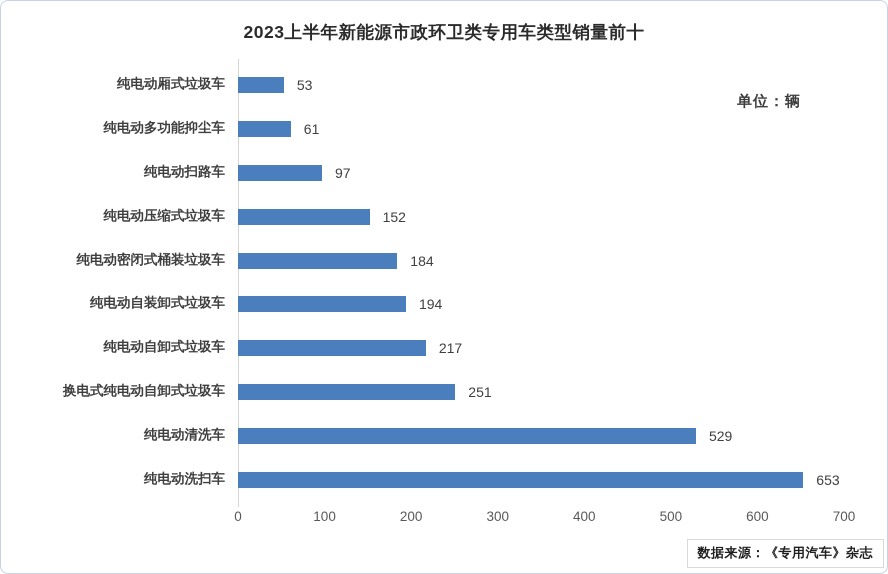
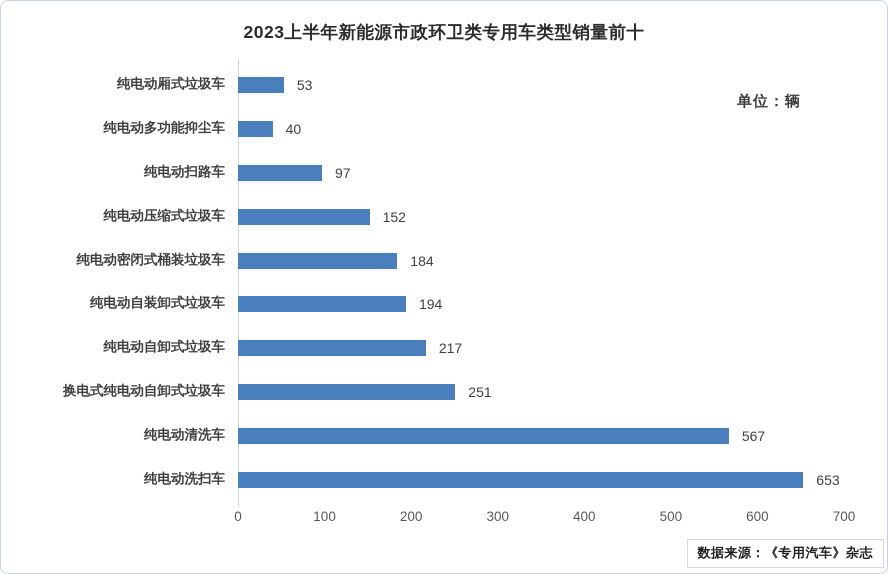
纯电动多功能抑尘车: 61 -> 40
纯电动清洗车: 529 -> 567
